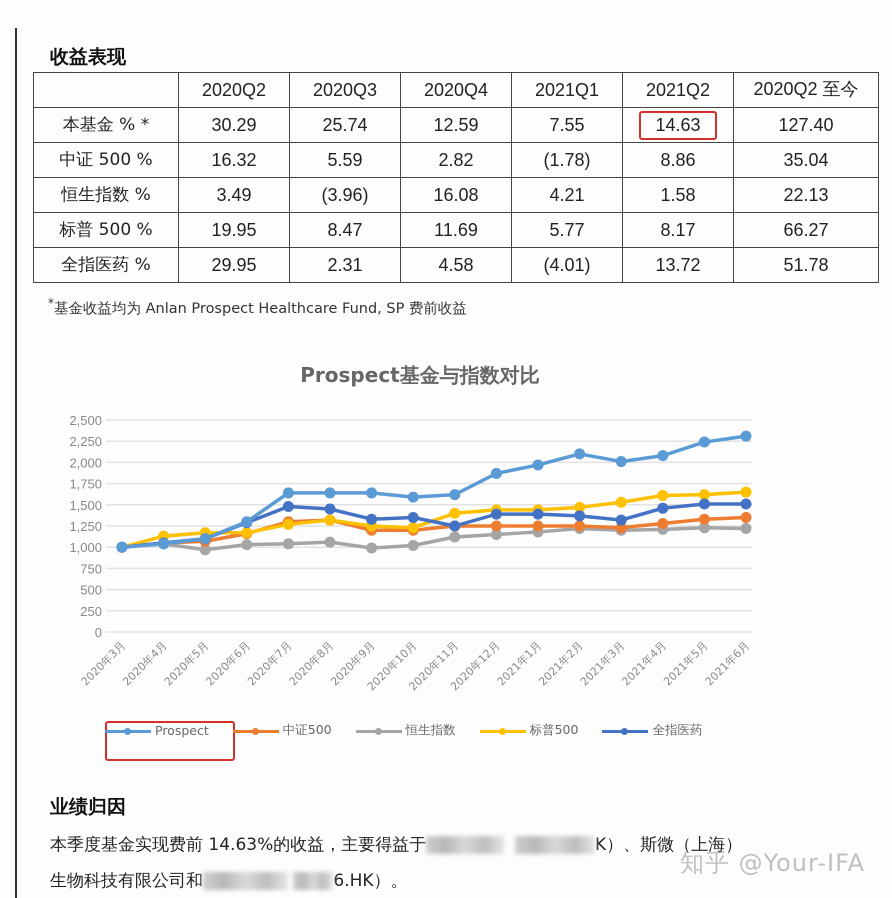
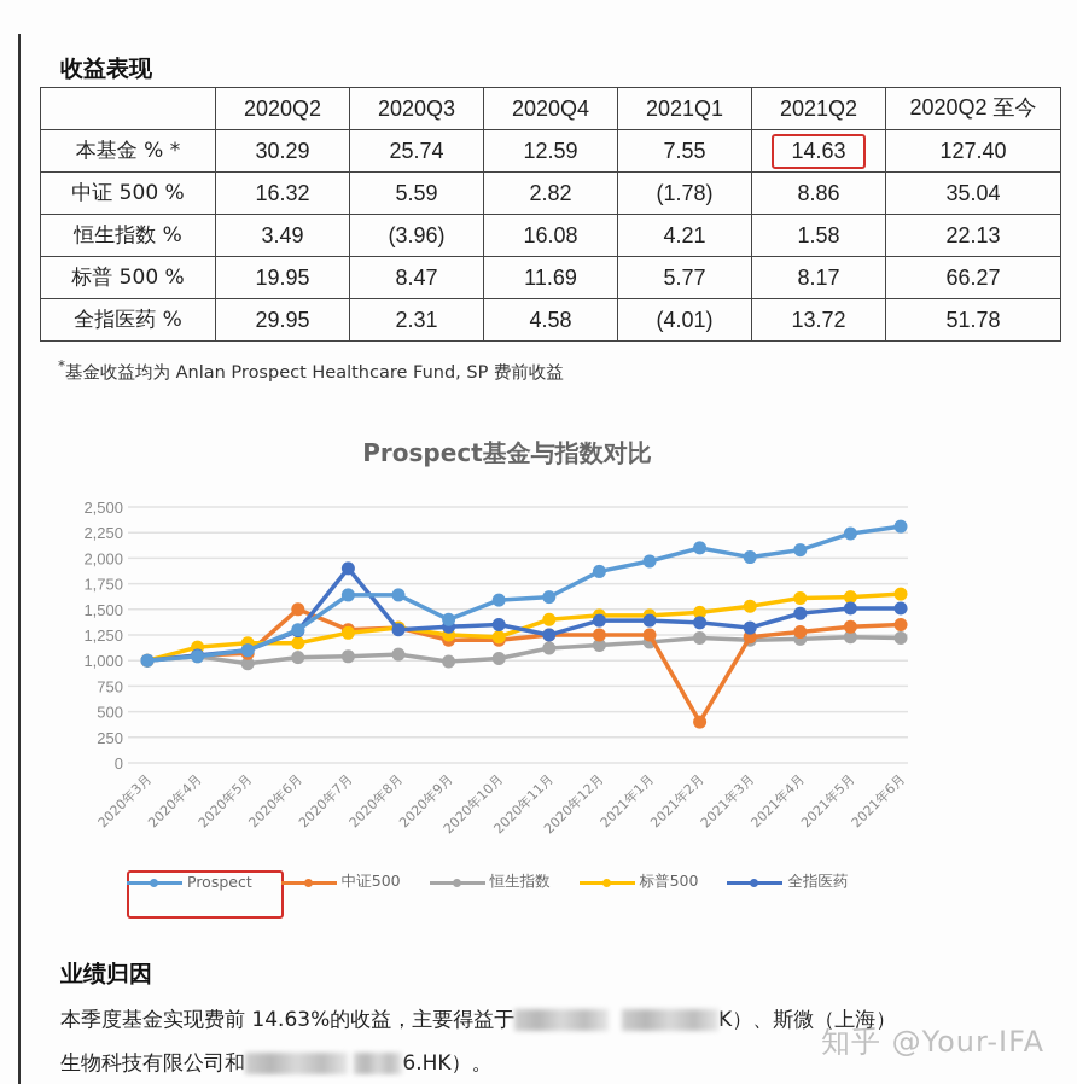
中证500/2020年6月: 1200 -> 1500
全指医药/2020年7月: 1500 -> 1900
全指医药/2020年8月: 1400 -> 1300
Prospect/2020年9月: 1600 -> 1400
中证500/2021年2月: 1200 -> 400
